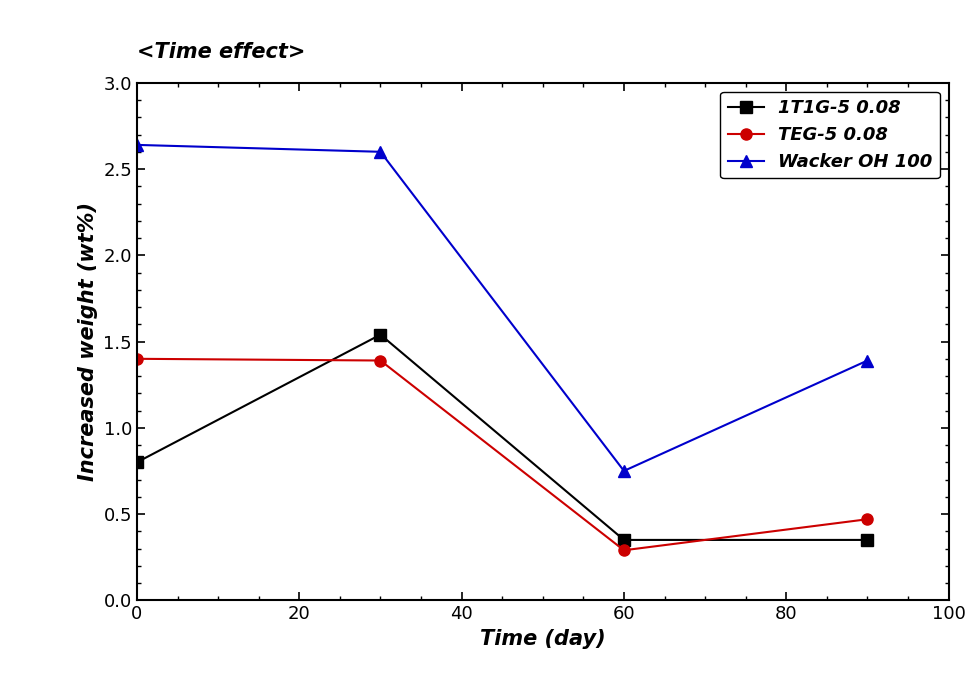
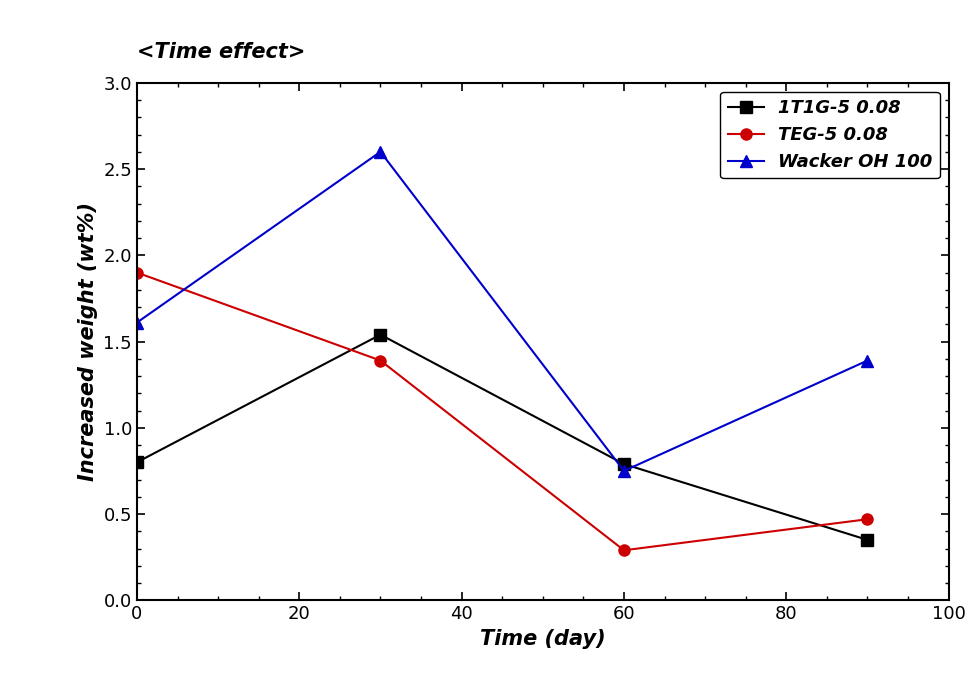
TEG-5 0.08/0: 1.40 -> 1.90
Wacker OH 100/0: 2.64 -> 1.61
1T1G-5 0.08/60: 0.35 -> 0.79
